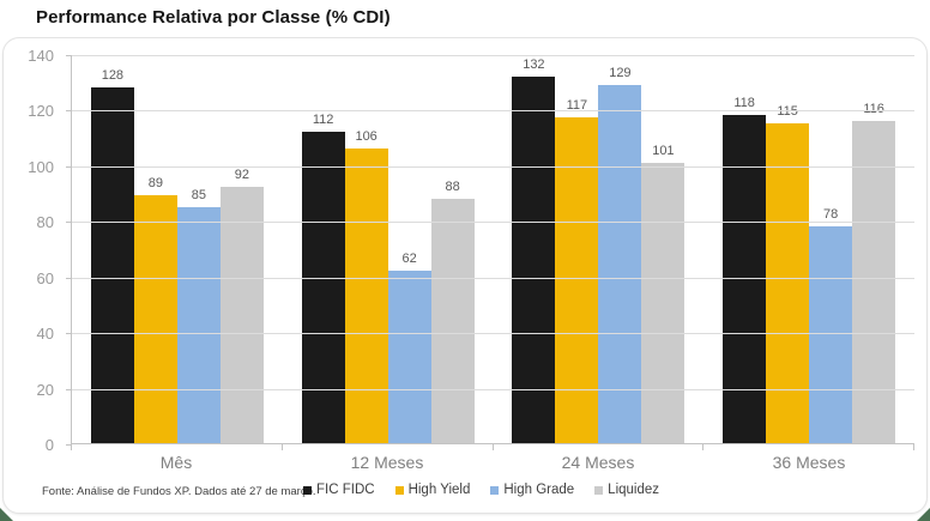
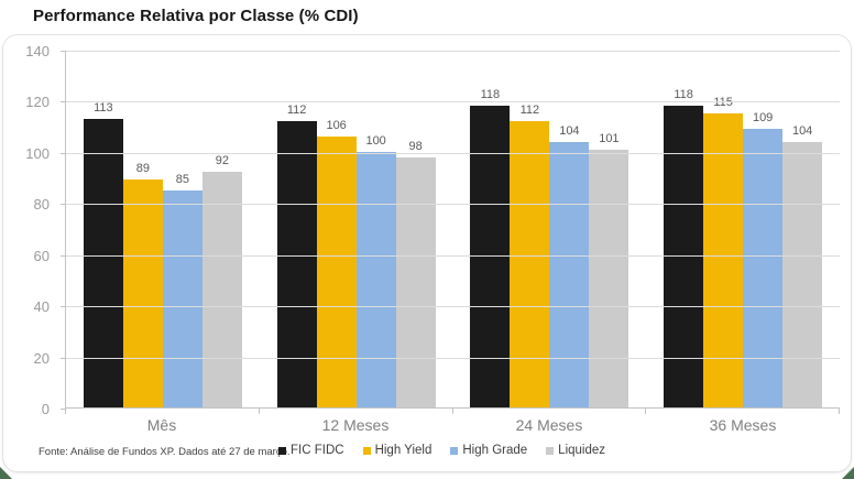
FIC FIDC/Mês: 128 -> 113
High Grade/12 Meses: 62 -> 100
Liquidez/12 Meses: 88 -> 98
FIC FIDC/24 Meses: 132 -> 118
High Yield/24 Meses: 117 -> 112
High Grade/24 Meses: 129 -> 104
High Grade/36 Meses: 78 -> 109
Liquidez/36 Meses: 116 -> 104
